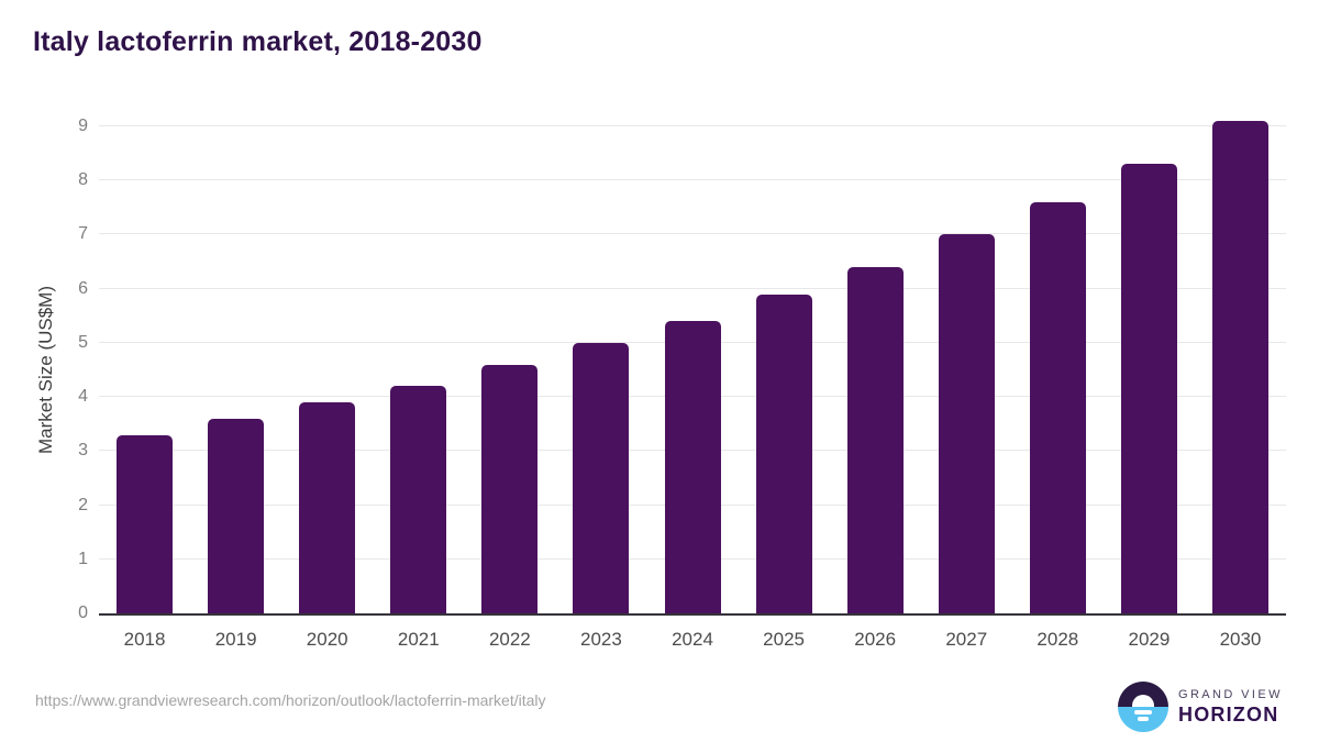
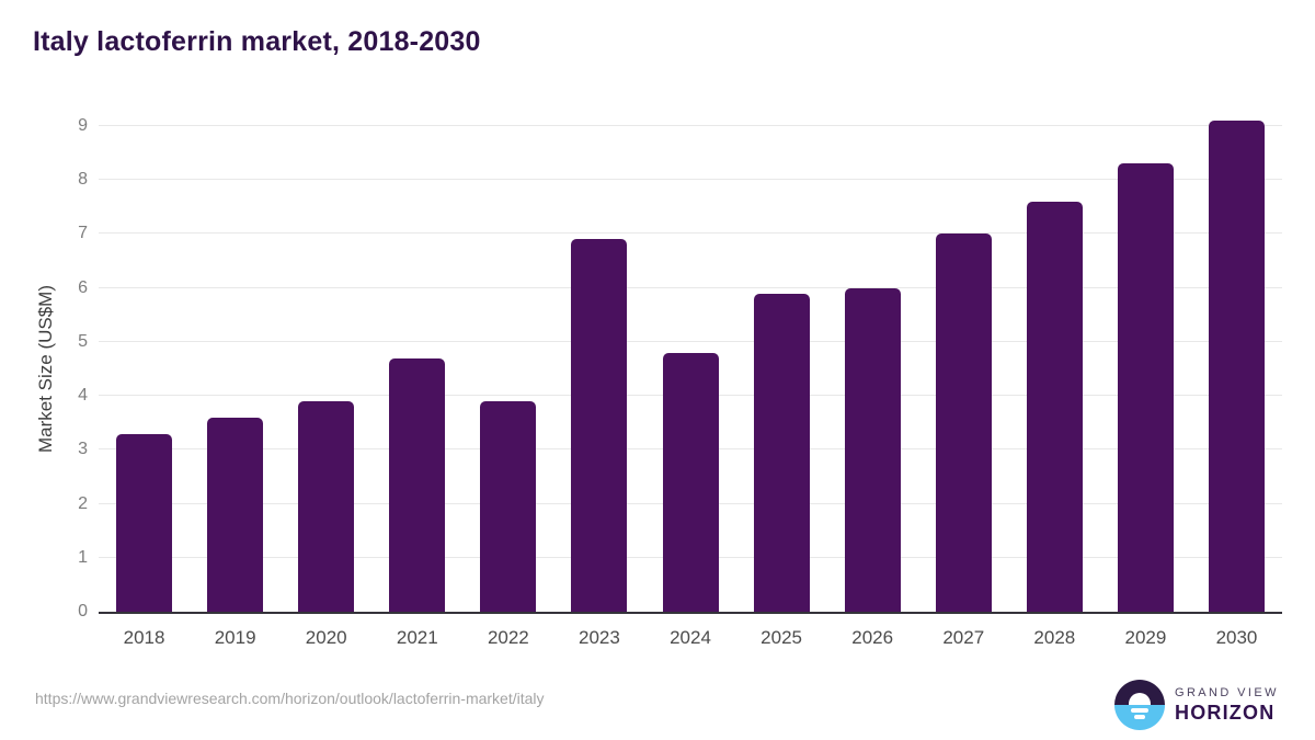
2021: 4.2 -> 4.7
2022: 4.6 -> 3.9
2023: 5.0 -> 6.9
2024: 5.4 -> 4.8
2026: 6.4 -> 6.0
